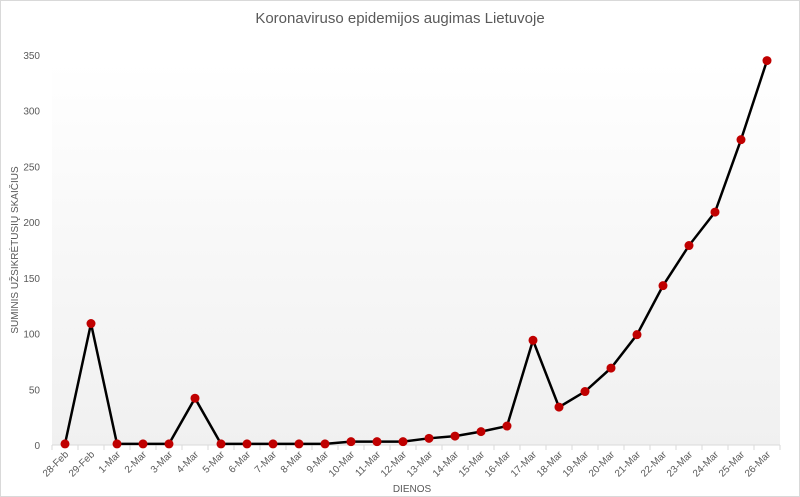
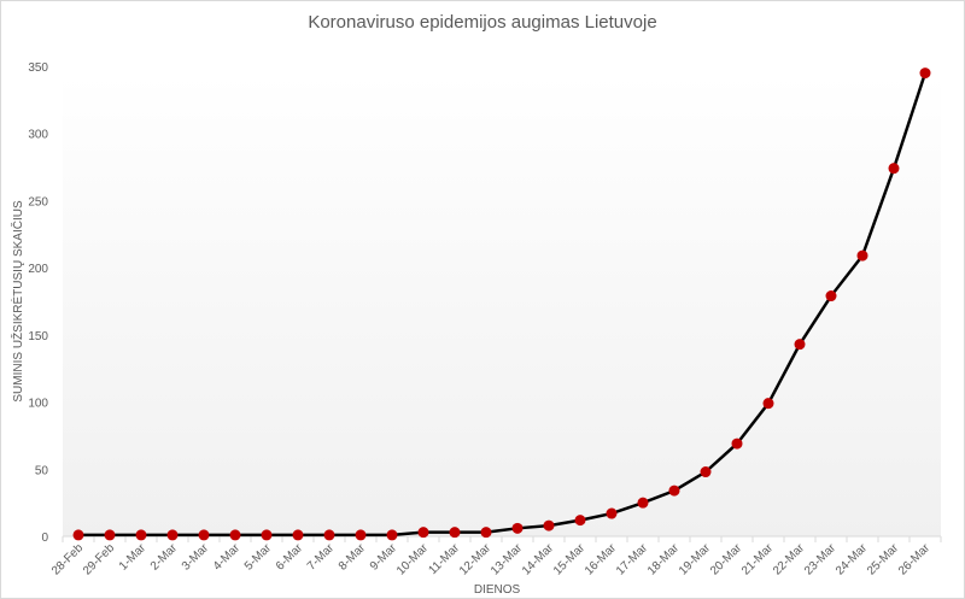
29-Feb: 109 -> 1
4-Mar: 42 -> 1
17-Mar: 94 -> 25
